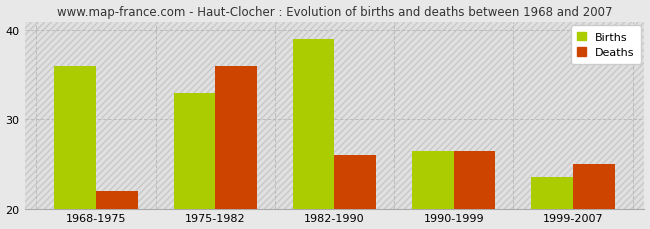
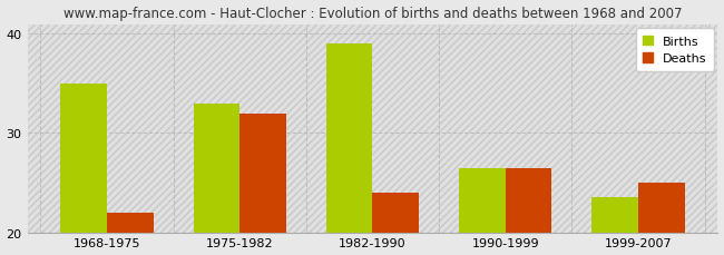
Births/1968-1975: 36.0 -> 35.0
Deaths/1975-1982: 36.0 -> 32.0
Deaths/1982-1990: 26.0 -> 24.0
